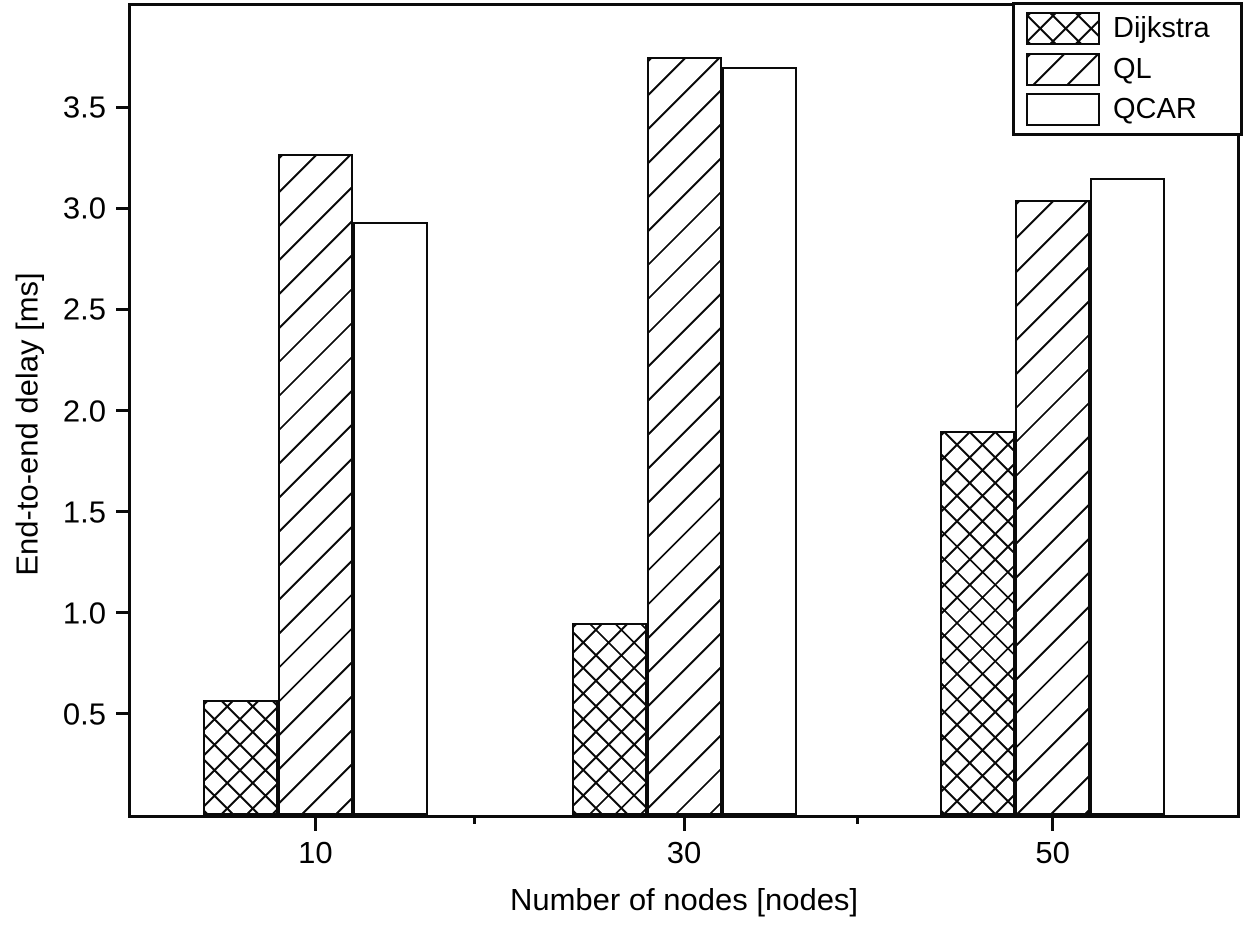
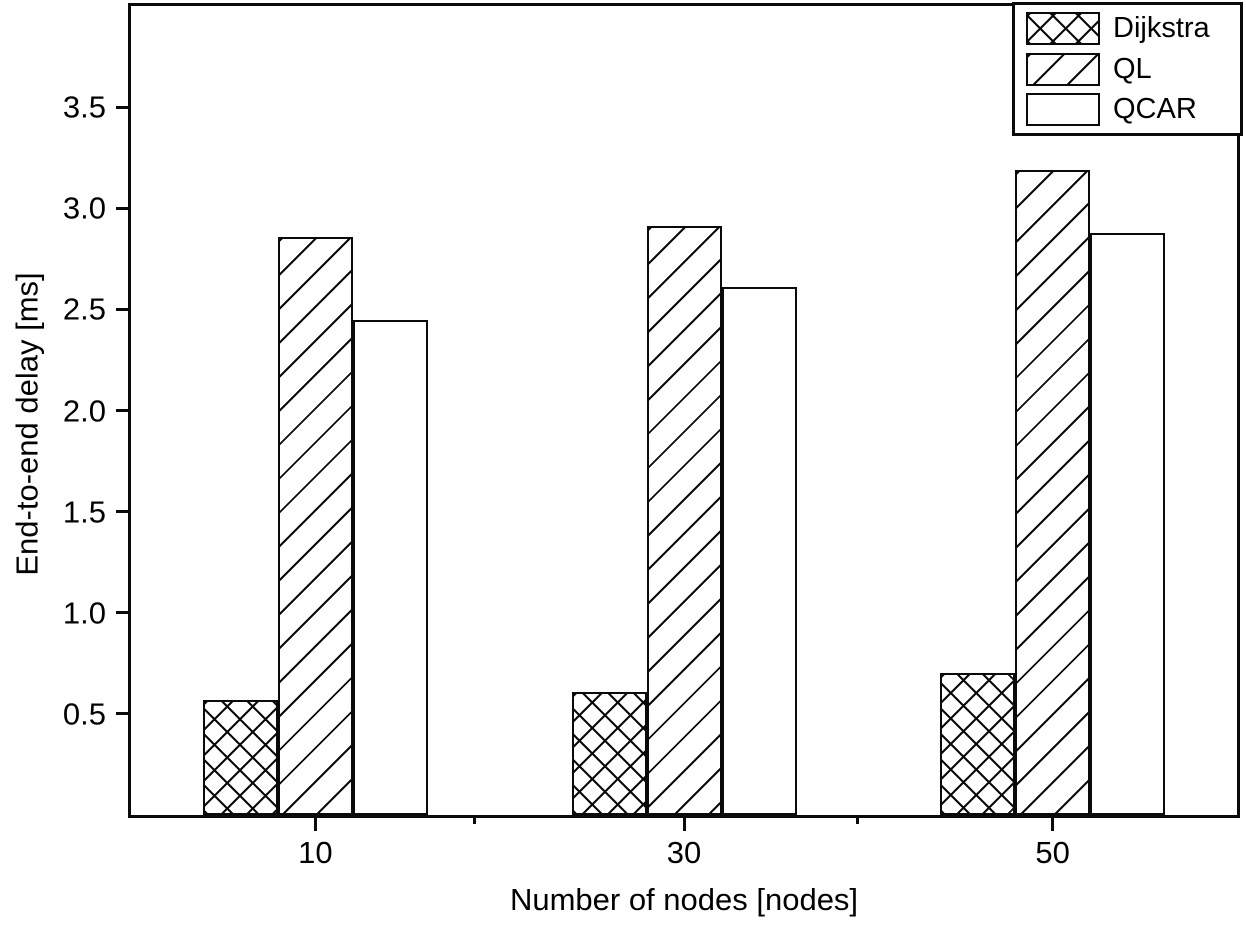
QL/10: 3.27 -> 2.86
QCAR/10: 2.93 -> 2.45
Dijkstra/30: 0.95 -> 0.61
QL/30: 3.75 -> 2.91
QCAR/30: 3.70 -> 2.61
Dijkstra/50: 1.90 -> 0.70
QL/50: 3.04 -> 3.19
QCAR/50: 3.15 -> 2.88
